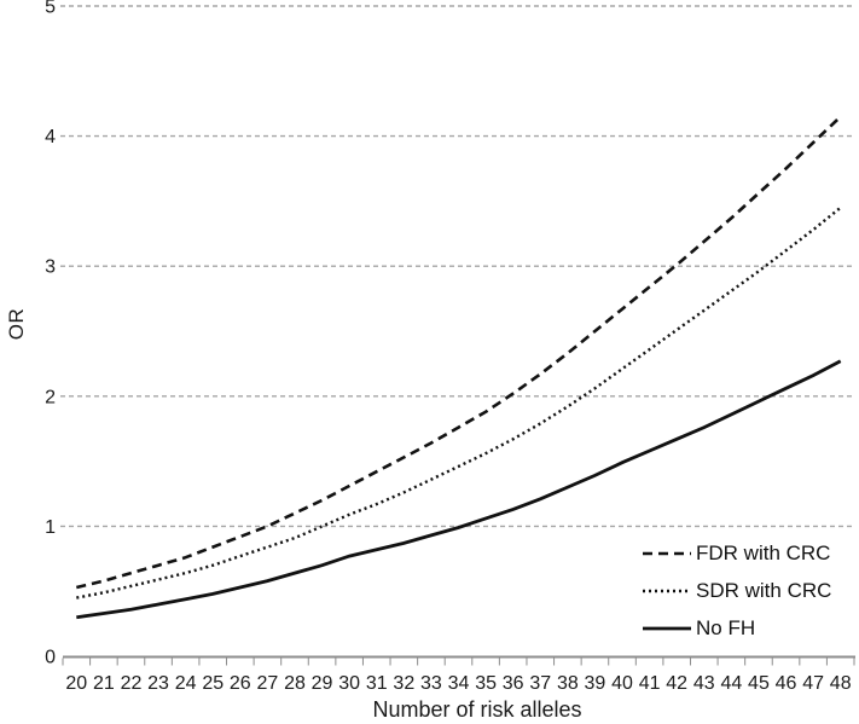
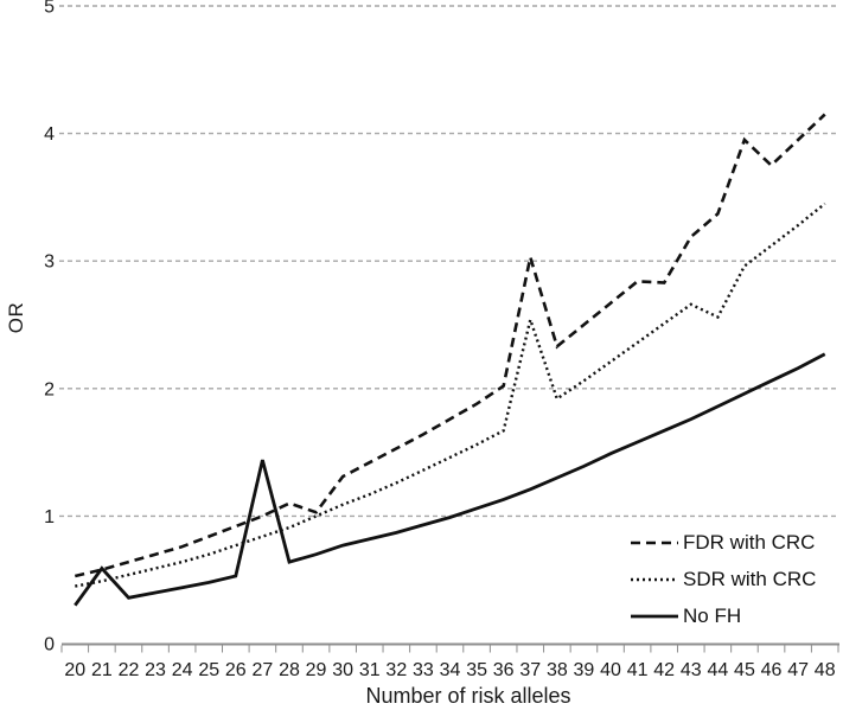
No FH/21: 0.33 -> 0.59
No FH/27: 0.58 -> 1.44
FDR with CRC/29: 1.20 -> 1.03
FDR with CRC/37: 2.17 -> 3.03
SDR with CRC/37: 1.79 -> 2.54
FDR with CRC/42: 3.01 -> 2.83
SDR with CRC/44: 2.81 -> 2.56
FDR with CRC/45: 3.56 -> 3.95
